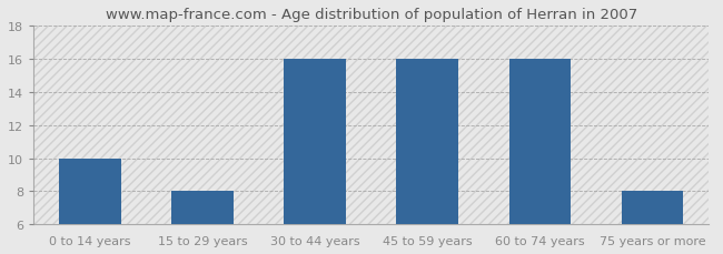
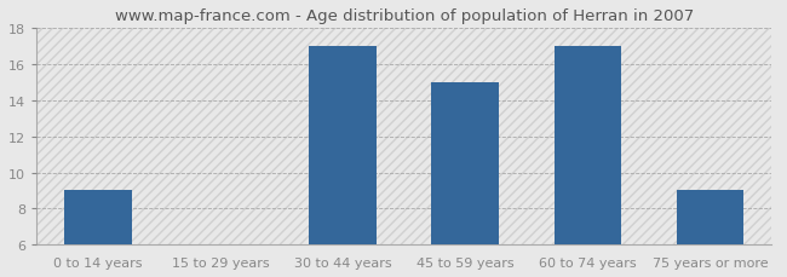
0 to 14 years: 10 -> 9
15 to 29 years: 8 -> 6
30 to 44 years: 16 -> 17
45 to 59 years: 16 -> 15
60 to 74 years: 16 -> 17
75 years or more: 8 -> 9
